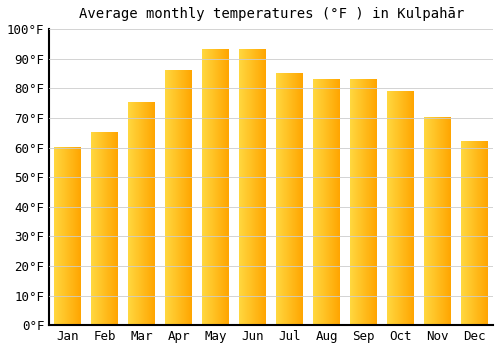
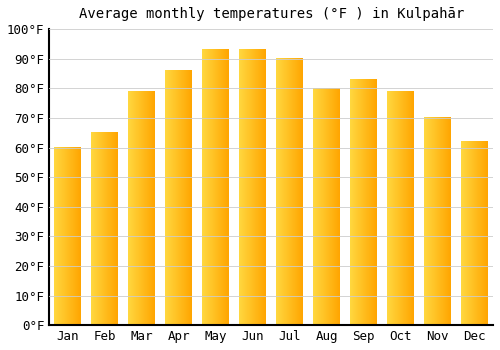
Mar: 75°F -> 79°F
Jul: 85°F -> 90°F
Aug: 83°F -> 80°F
